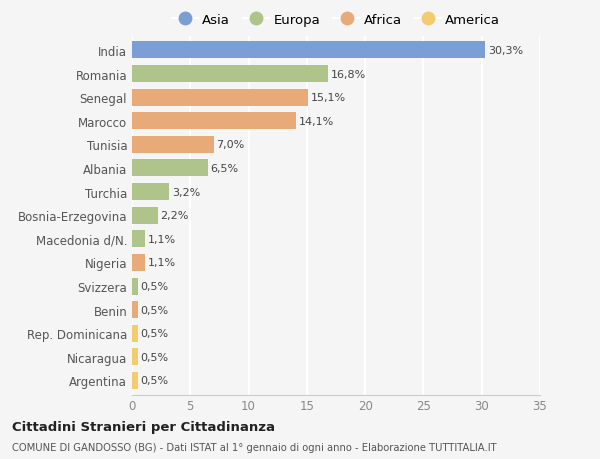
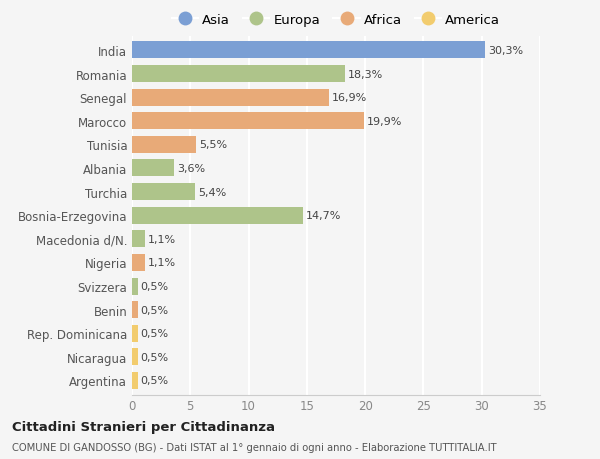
Romania: 16,8% -> 18,3%
Senegal: 15,1% -> 16,9%
Marocco: 14,1% -> 19,9%
Tunisia: 7,0% -> 5,5%
Albania: 6,5% -> 3,6%
Turchia: 3,2% -> 5,4%
Bosnia-Erzegovina: 2,2% -> 14,7%
